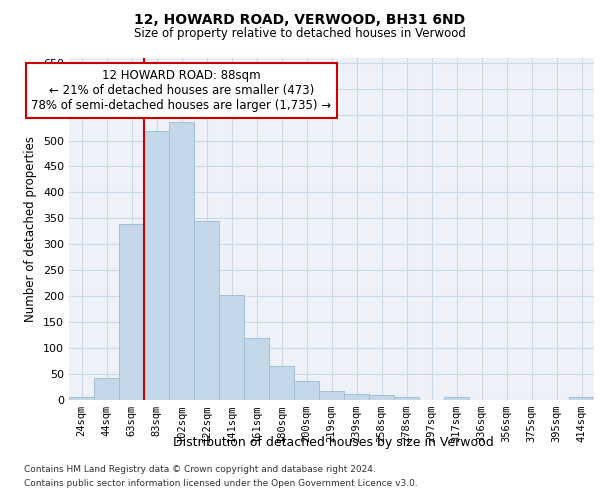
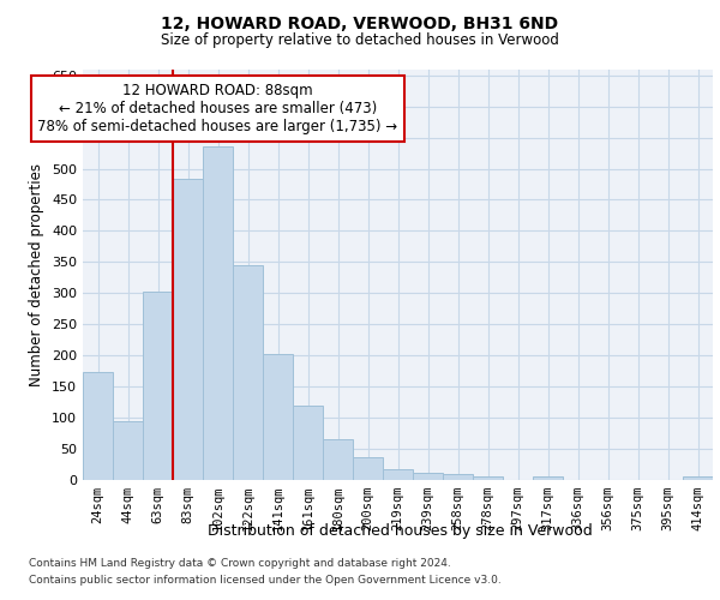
24sqm: 5 -> 174
44sqm: 42 -> 94
63sqm: 340 -> 302
83sqm: 518 -> 484
